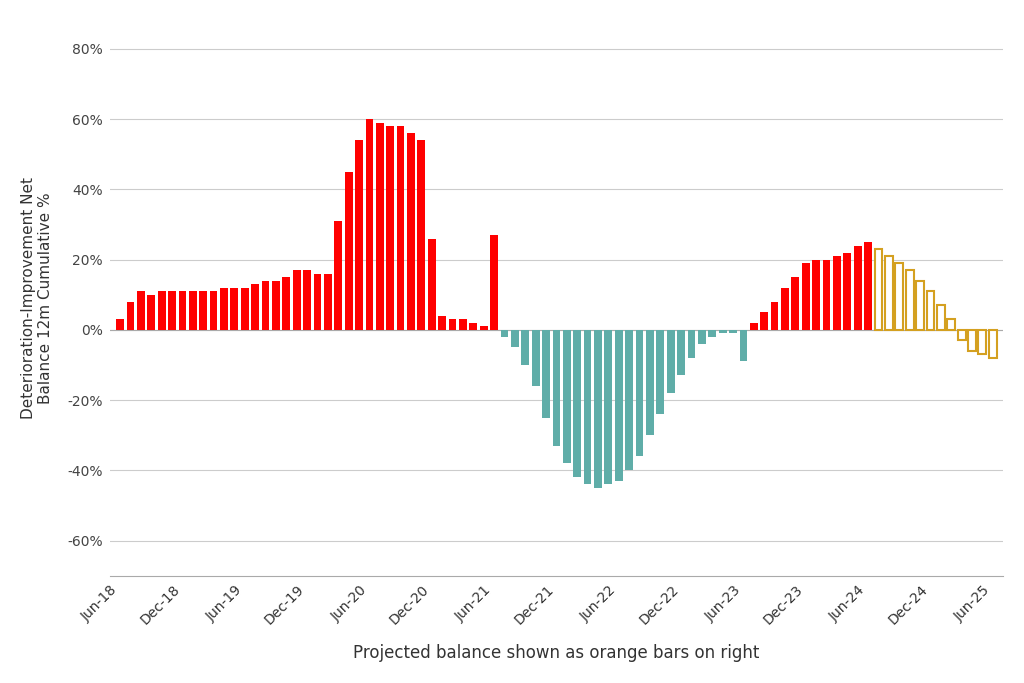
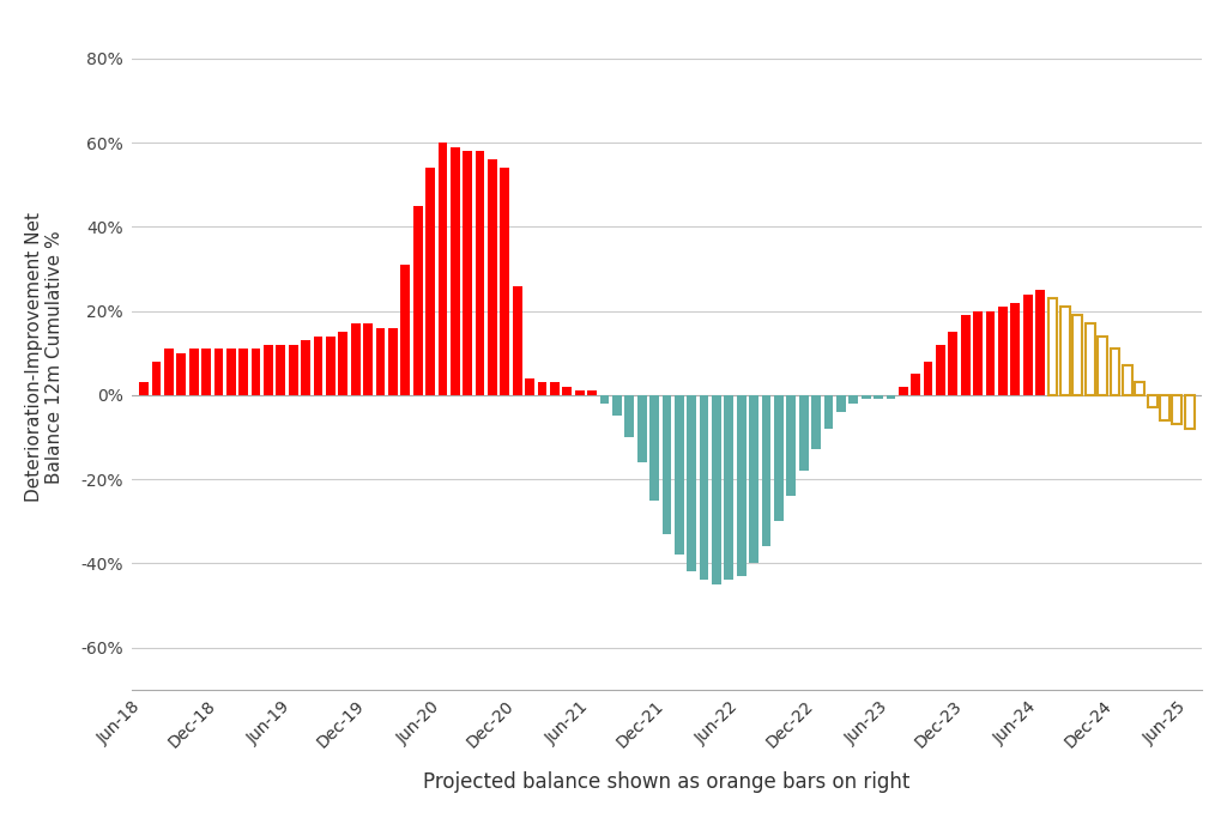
Jun-21: 27% -> 1%
Jun-23: -9% -> -1%
